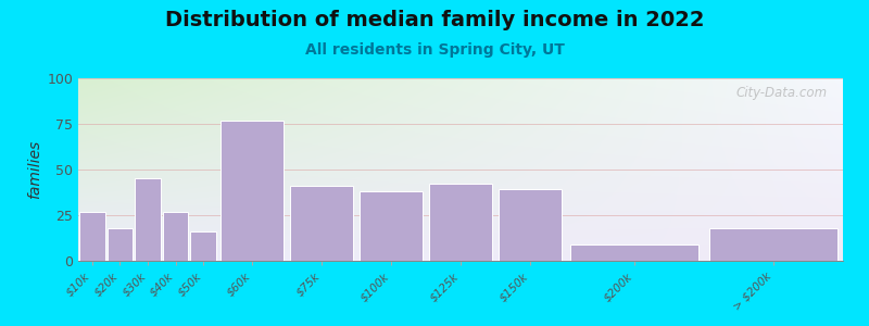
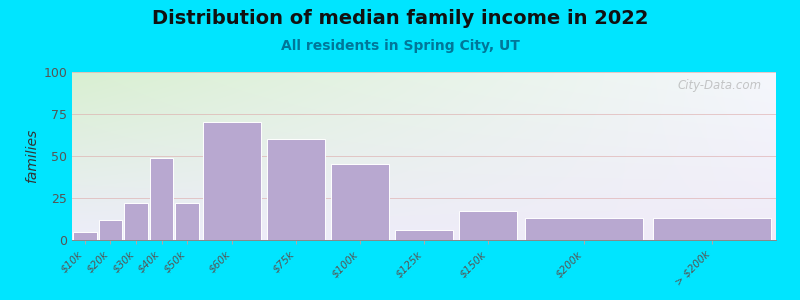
$10k: 27 -> 5
$20k: 18 -> 12
$30k: 45 -> 22
$40k: 27 -> 49
$50k: 16 -> 22
$60k: 77 -> 70
$75k: 41 -> 60
$100k: 38 -> 45
$125k: 42 -> 6
$150k: 39 -> 17
$200k: 9 -> 13
> $200k: 18 -> 13
